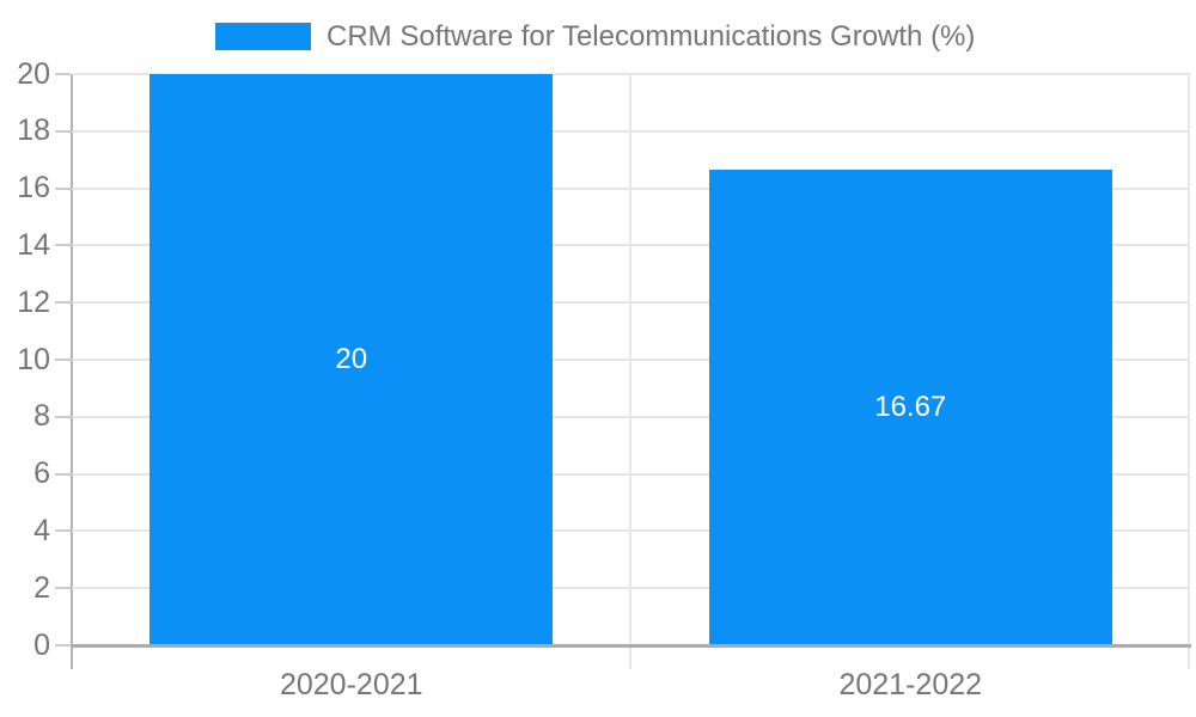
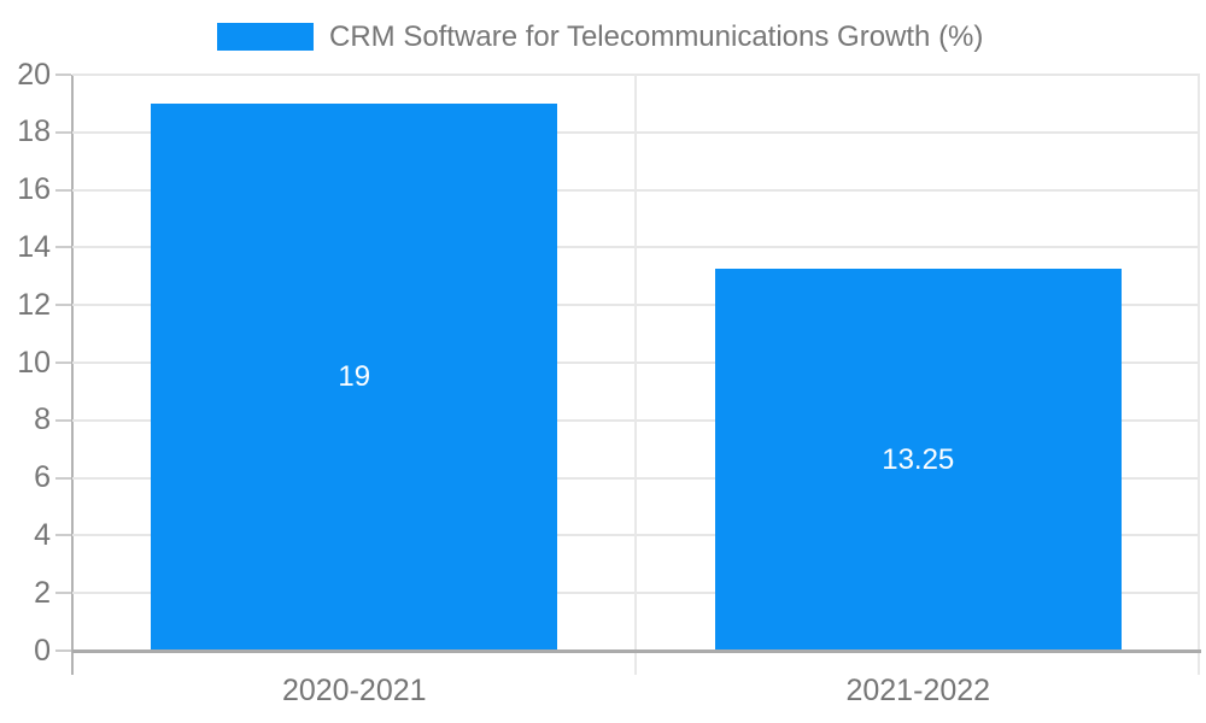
2020-2021: 20 -> 19
2021-2022: 16.67 -> 13.25
